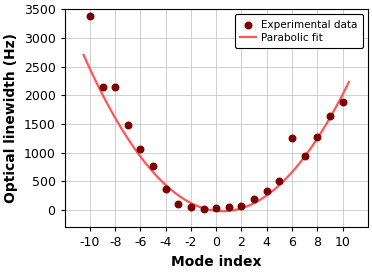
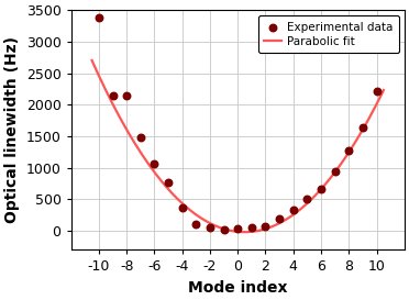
Experimental data/6: 1260 -> 660
Experimental data/10: 1880 -> 2210
